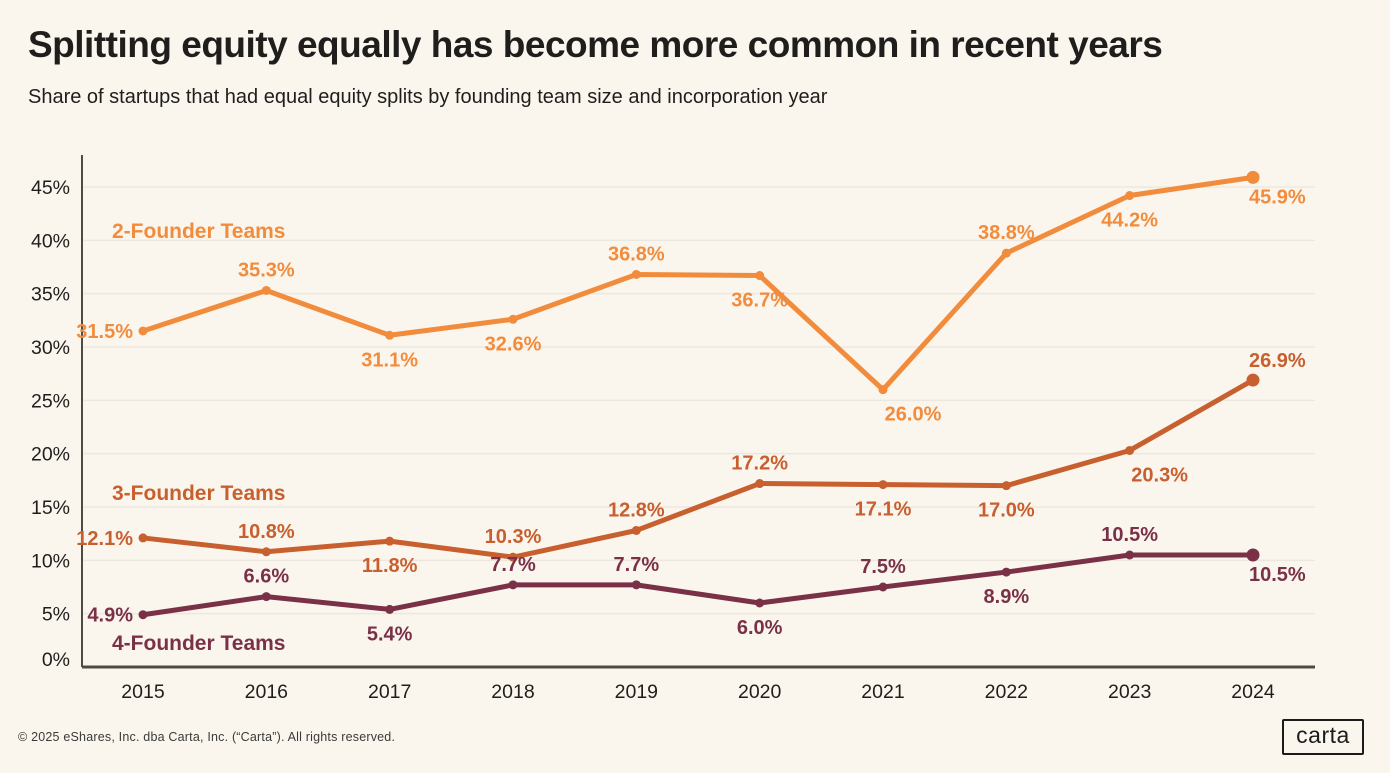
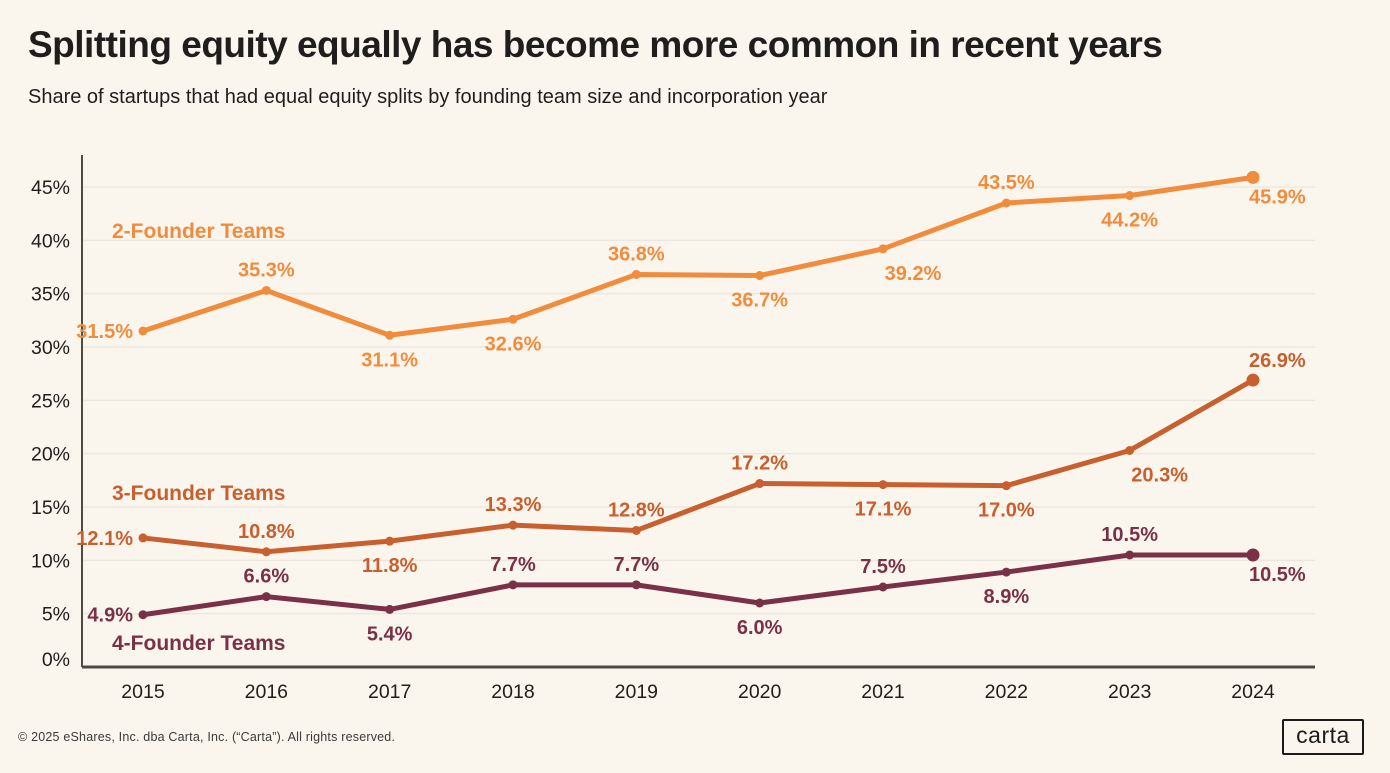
3-Founder Teams/2018: 10.3% -> 13.3%
2-Founder Teams/2021: 26.0% -> 39.2%
2-Founder Teams/2022: 38.8% -> 43.5%
